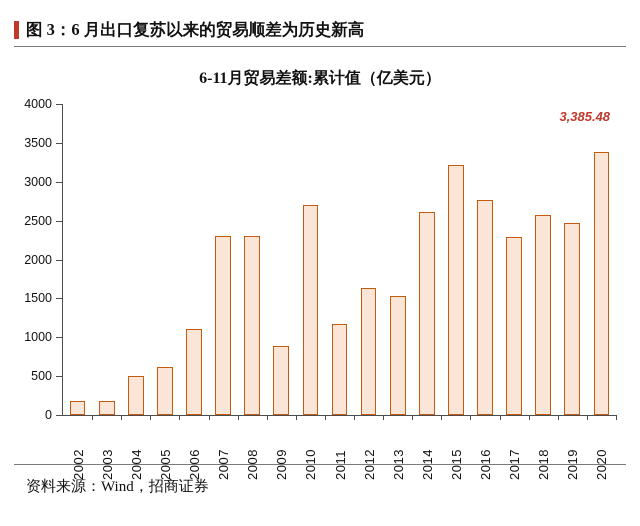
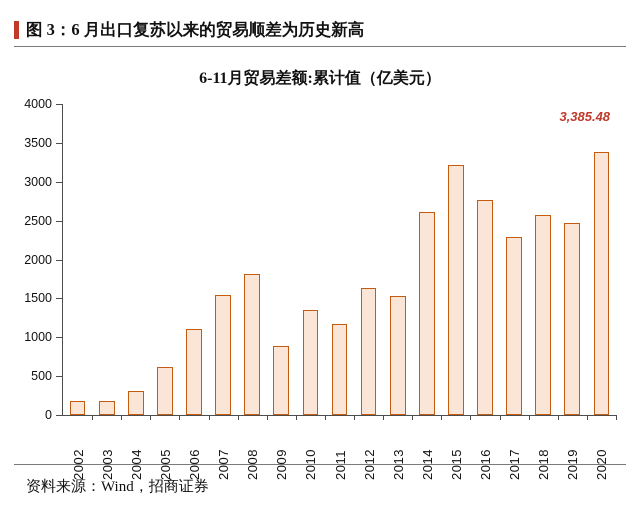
2004: 500 -> 300
2007: 2300 -> 1500
2008: 2300 -> 1800
2010: 2700 -> 1300
